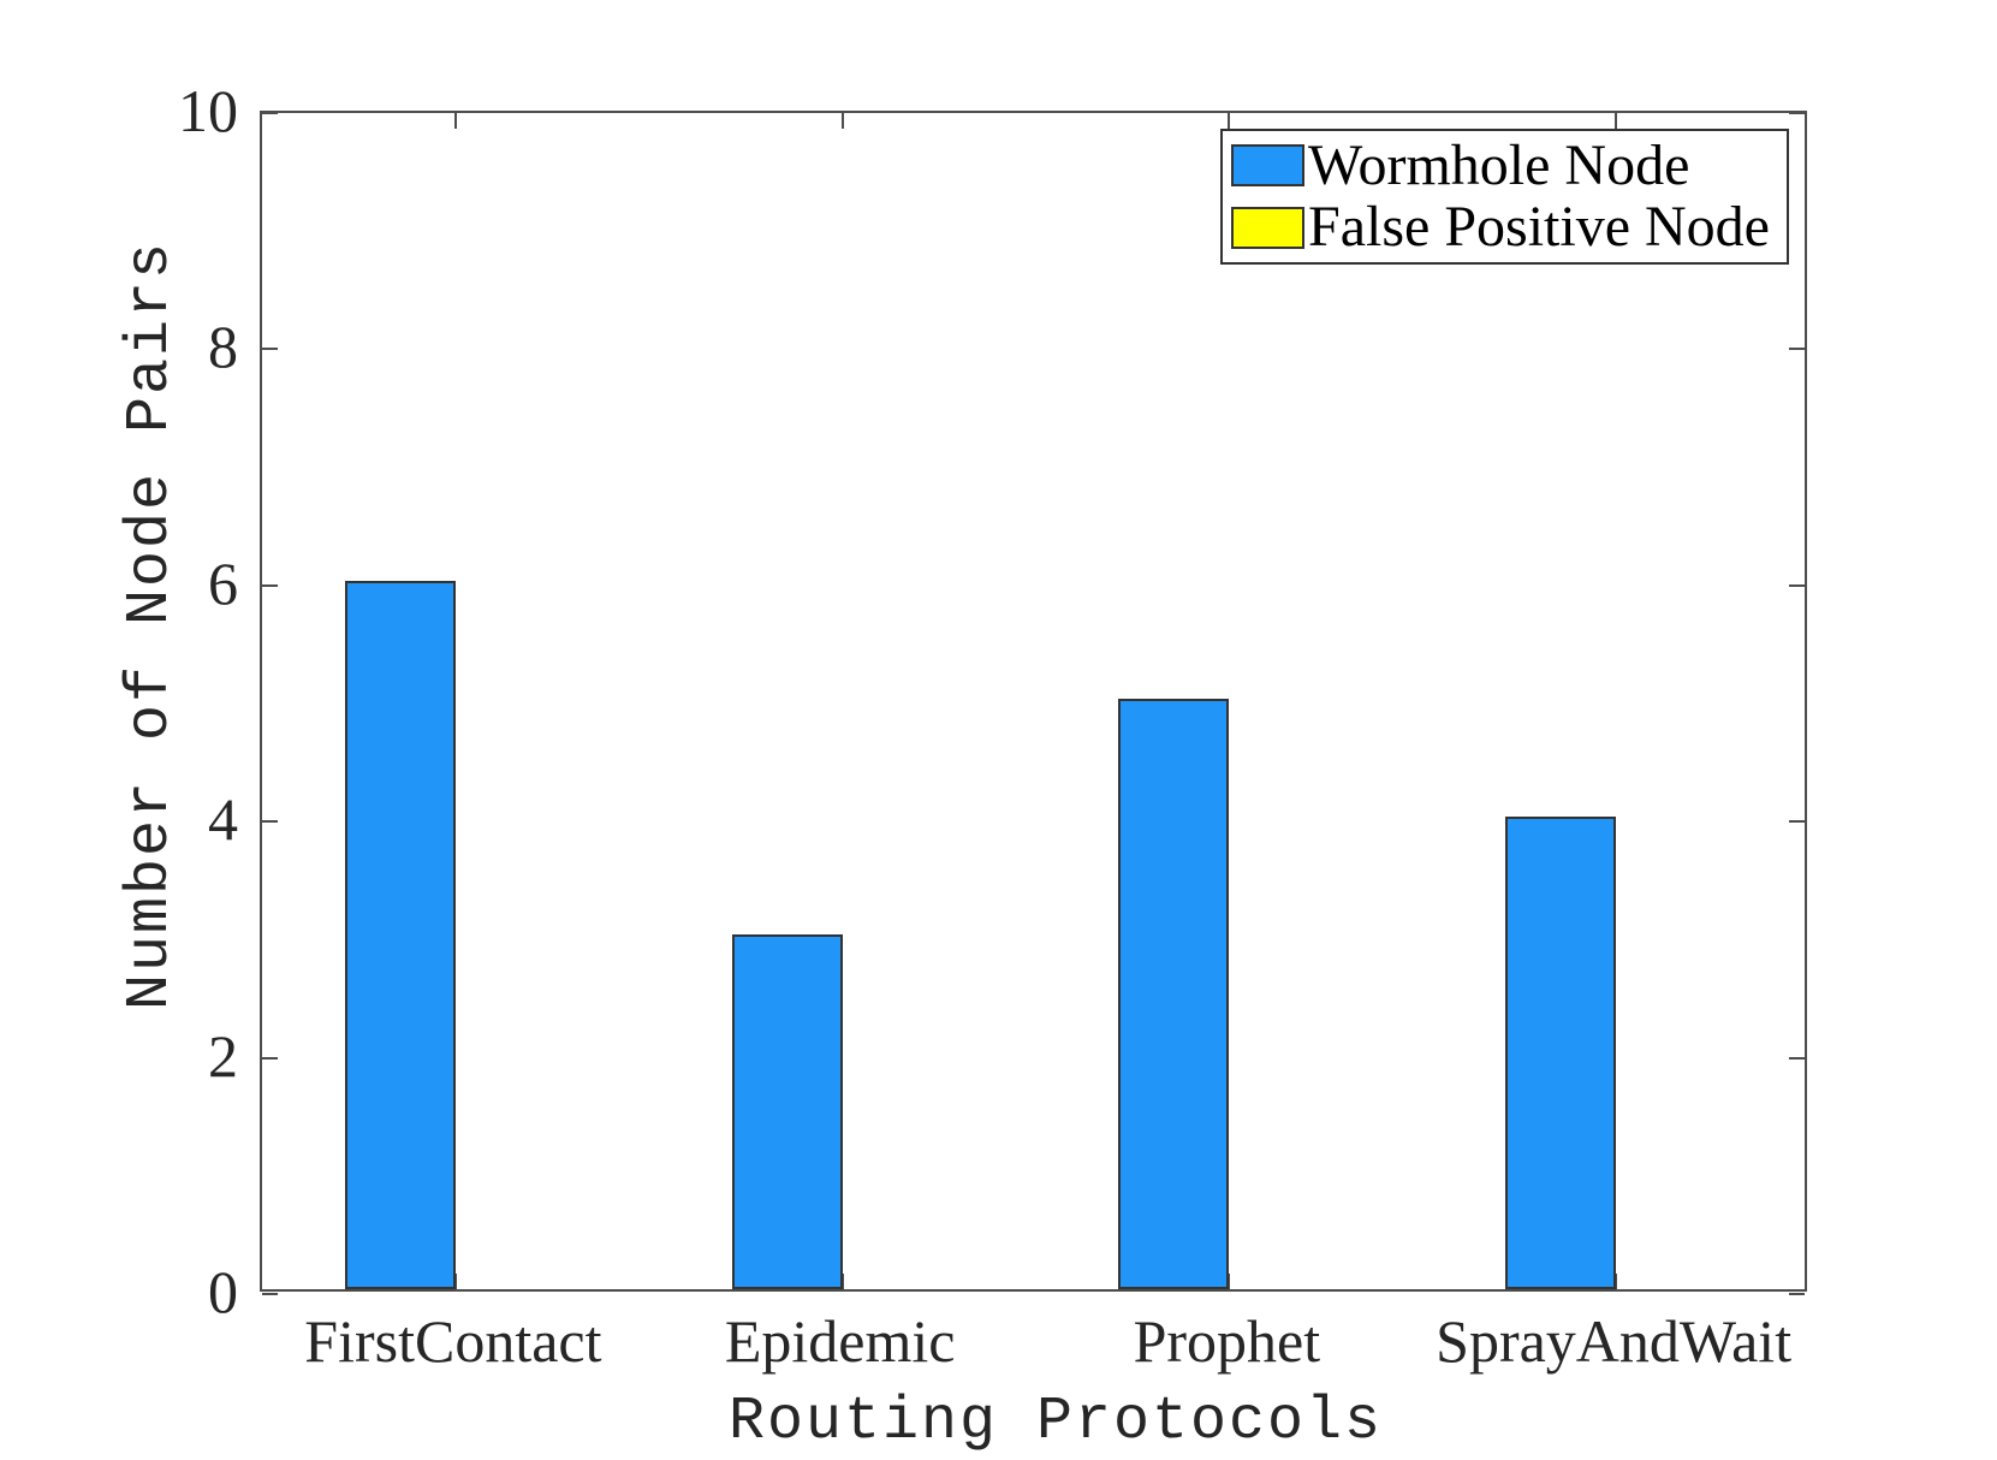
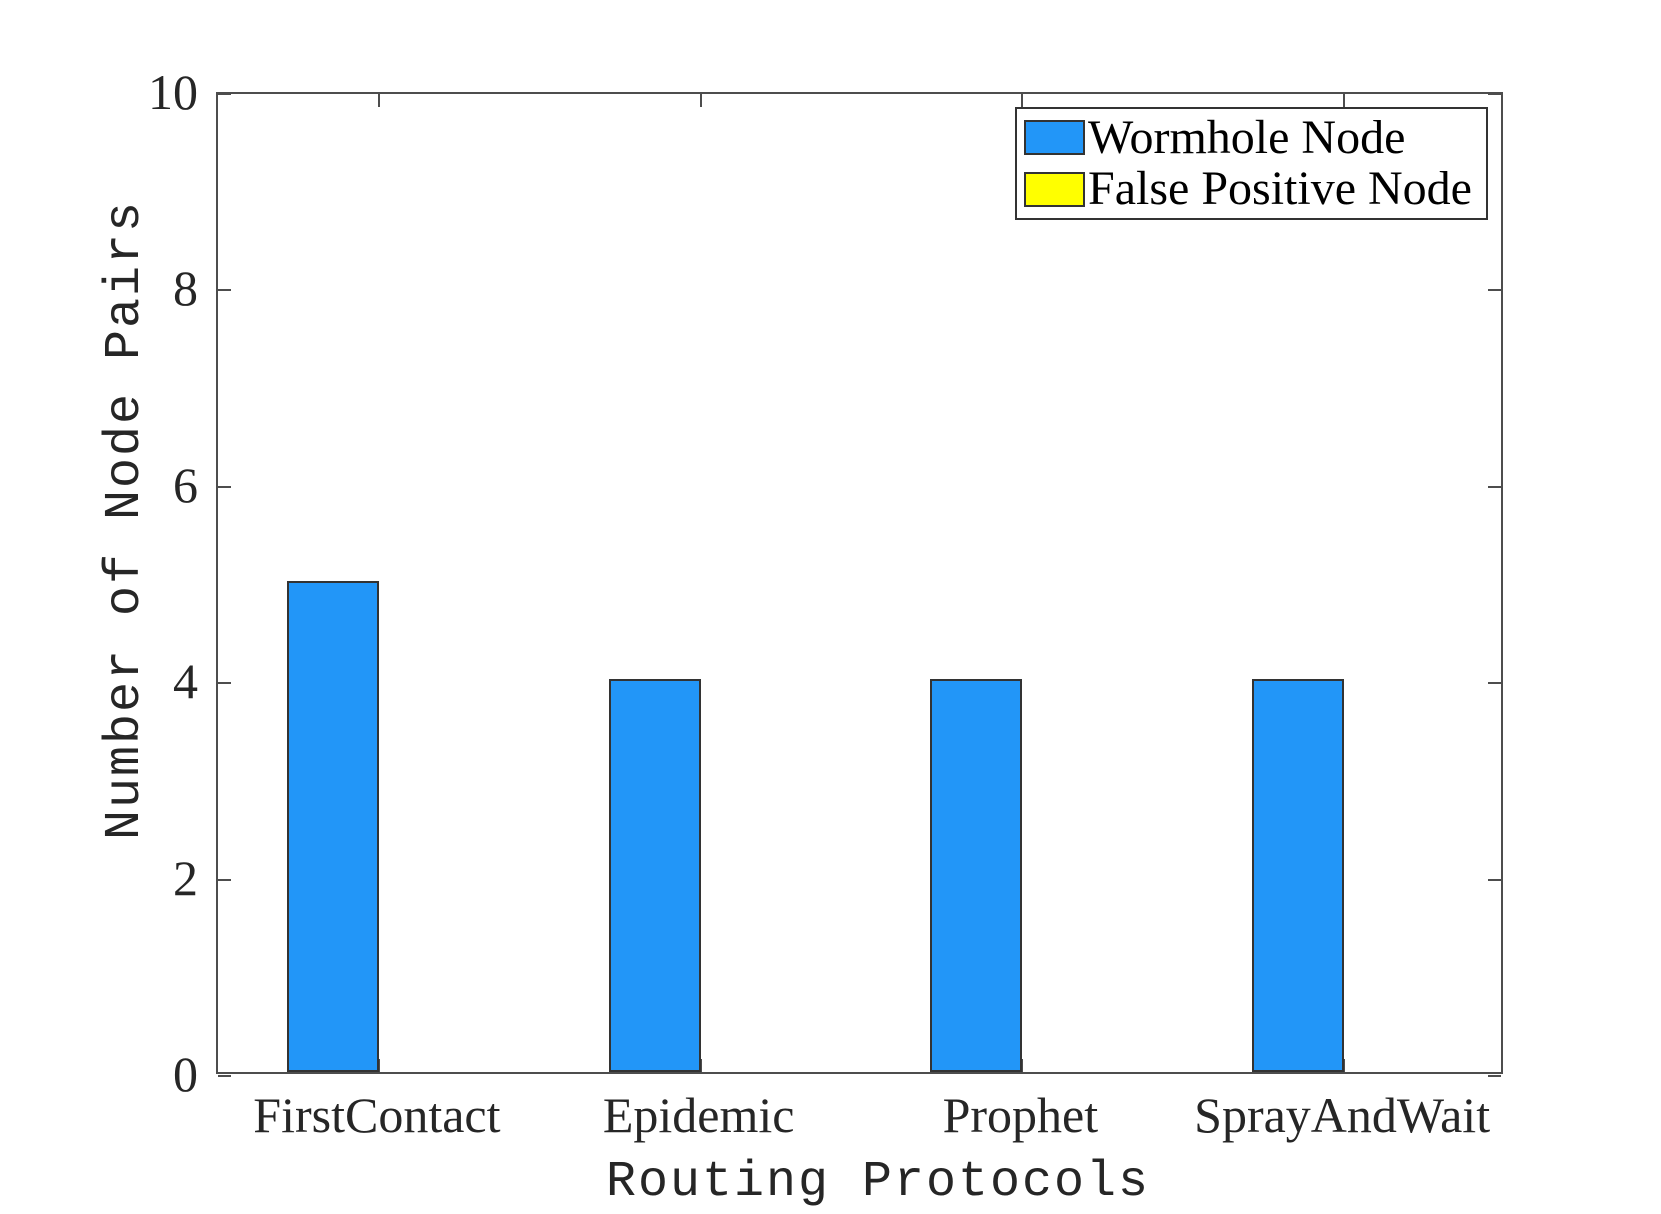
Wormhole Node/FirstContact: 6 -> 5
Wormhole Node/Epidemic: 3 -> 4
Wormhole Node/Prophet: 5 -> 4
